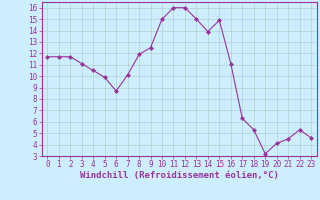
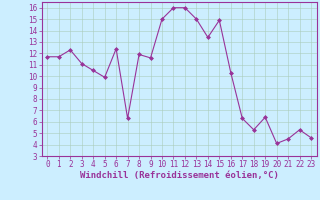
2: 11.7 -> 12.3
6: 8.7 -> 12.4
7: 10.1 -> 6.3
9: 12.5 -> 11.6
14: 13.9 -> 13.4
16: 11.1 -> 10.3
19: 3.2 -> 6.4
